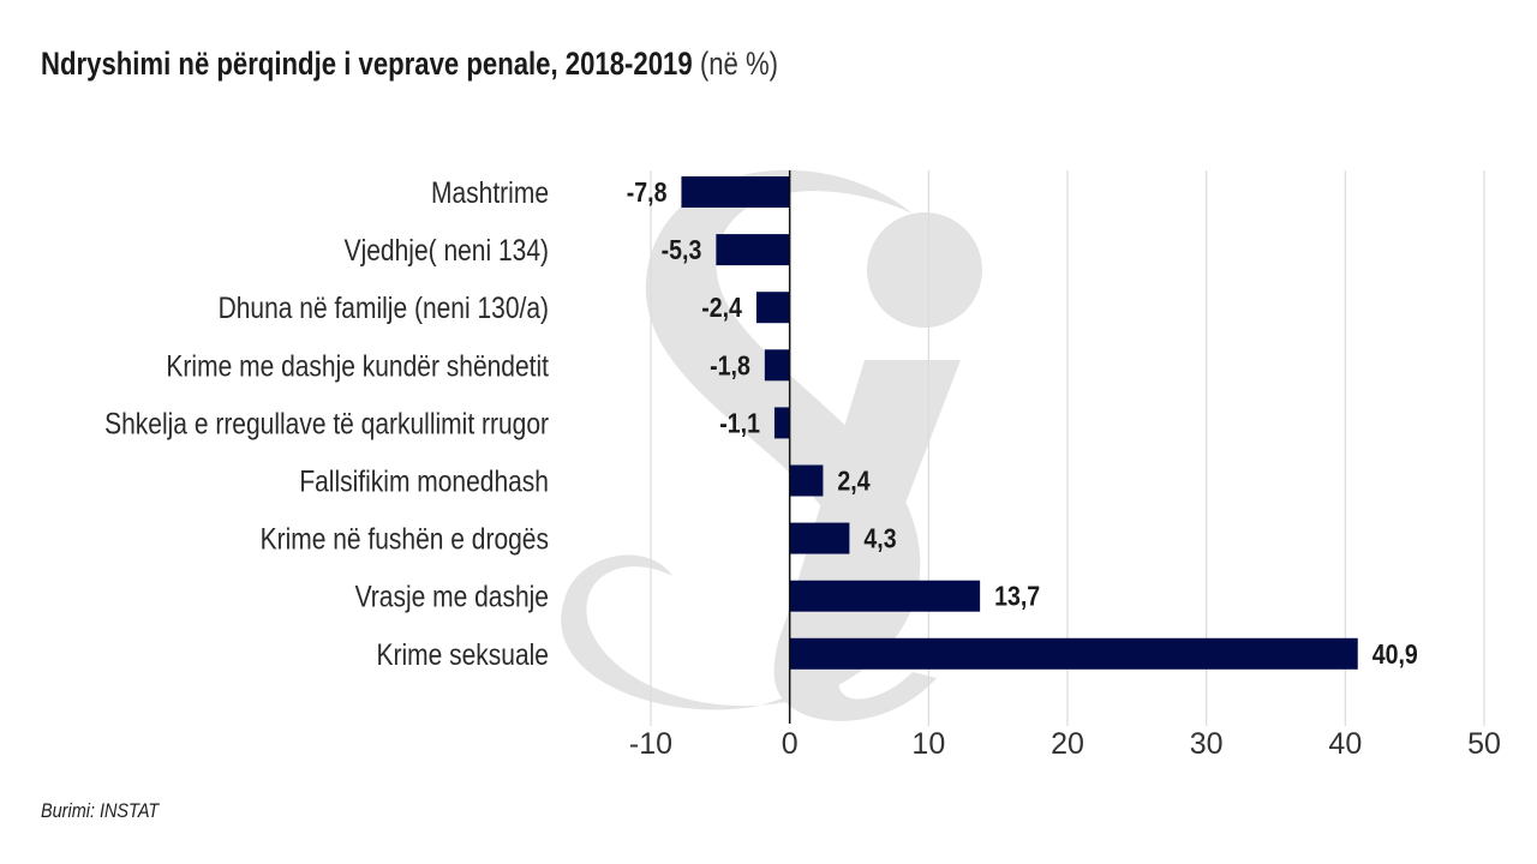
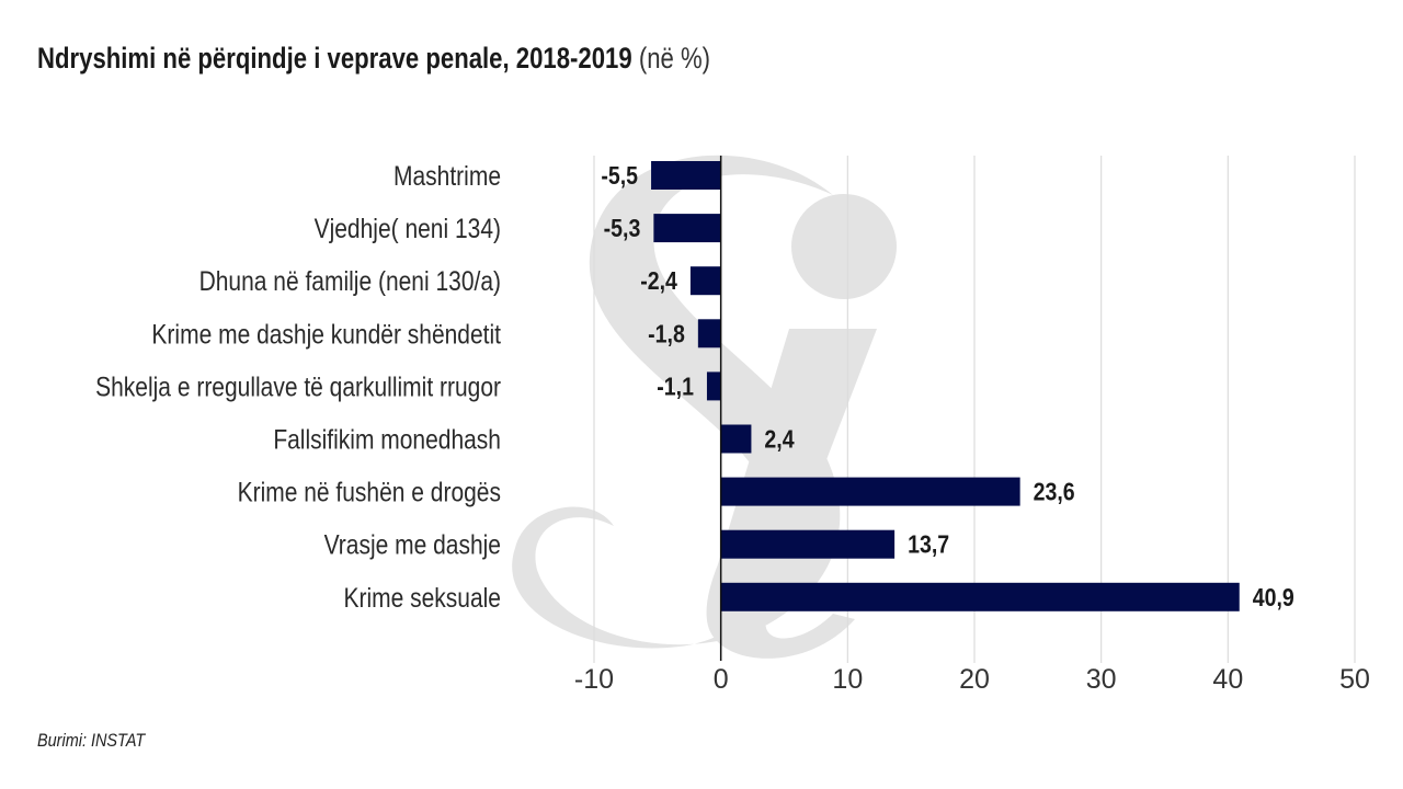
Mashtrime: -7,8 -> -5,5
Krime në fushën e drogës: 4,3 -> 23,6
